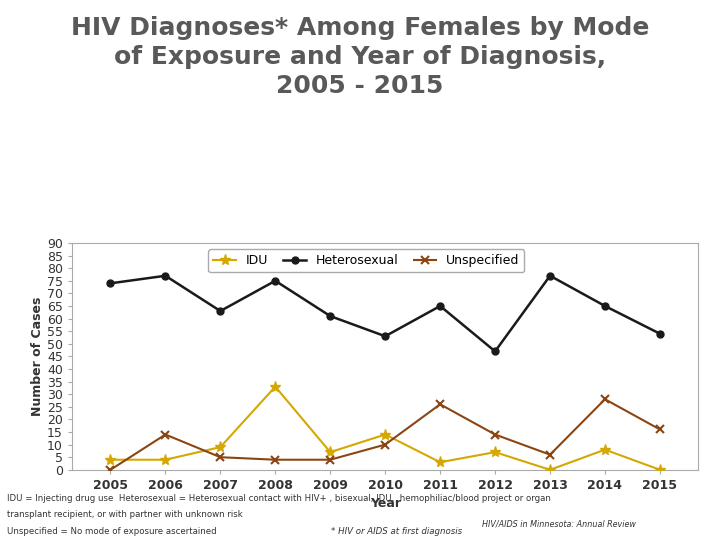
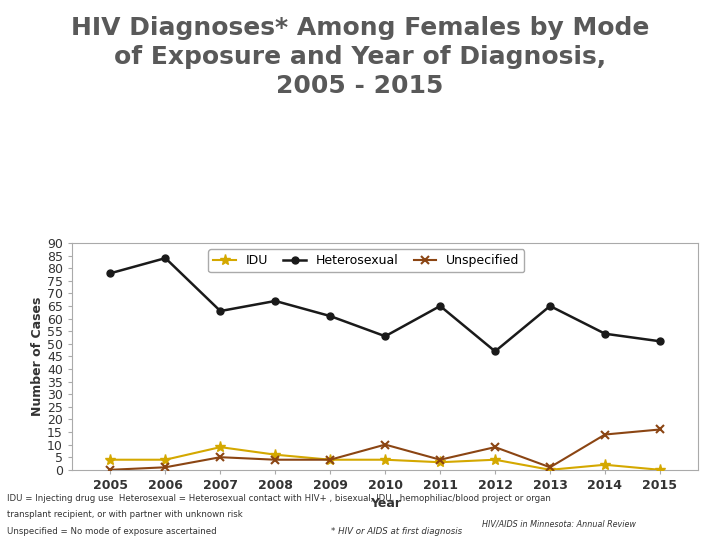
Heterosexual/2005: 74 -> 78
Heterosexual/2006: 77 -> 84
Unspecified/2006: 14 -> 1
Heterosexual/2008: 75 -> 67
IDU/2008: 33 -> 6
IDU/2009: 7 -> 4
IDU/2010: 14 -> 4
Unspecified/2011: 26 -> 4
IDU/2012: 7 -> 4
Unspecified/2012: 14 -> 9
Heterosexual/2013: 77 -> 65
Unspecified/2013: 6 -> 1
Heterosexual/2014: 65 -> 54
IDU/2014: 8 -> 2
Unspecified/2014: 28 -> 14
Heterosexual/2015: 54 -> 51
